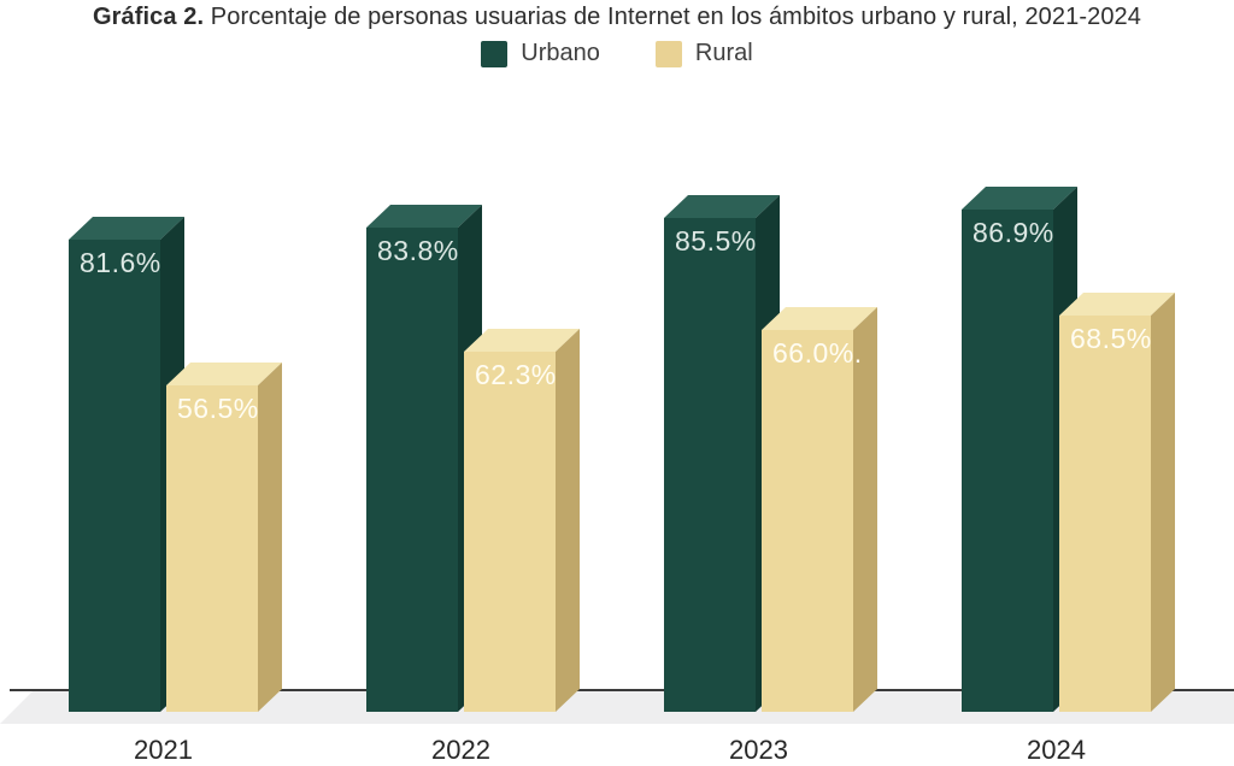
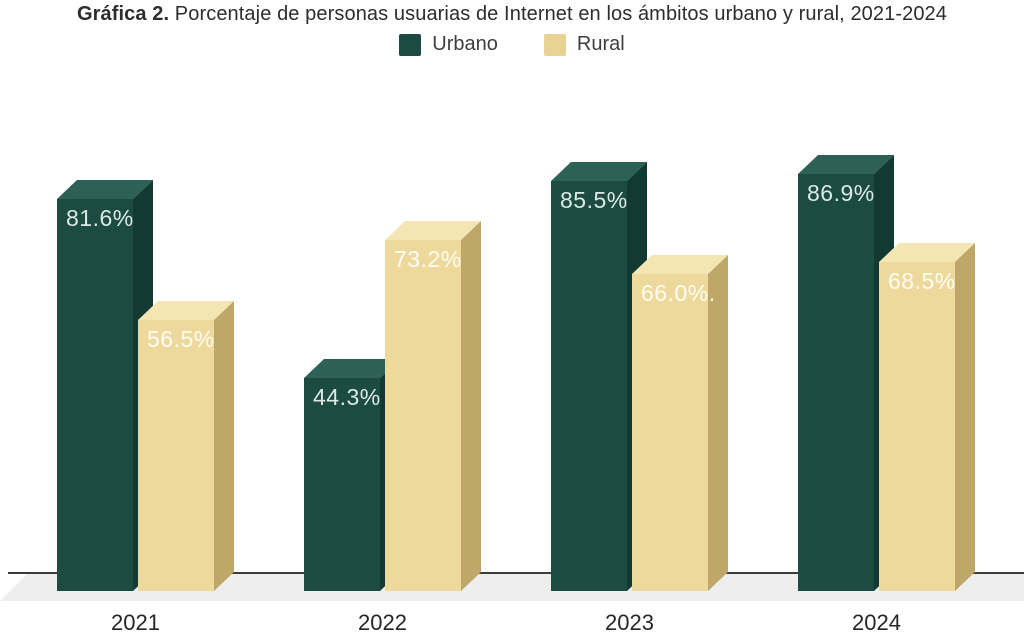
Urbano/2022: 83.8% -> 44.3%
Rural/2022: 62.3% -> 73.2%
